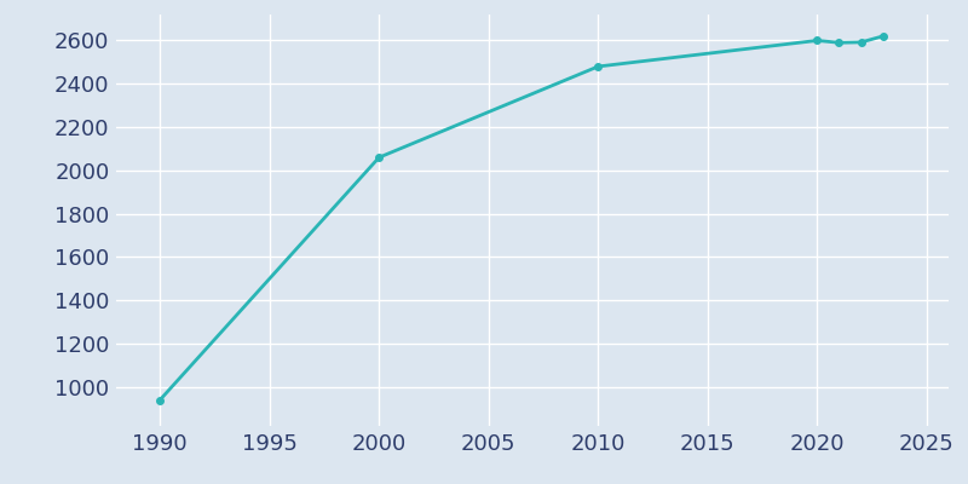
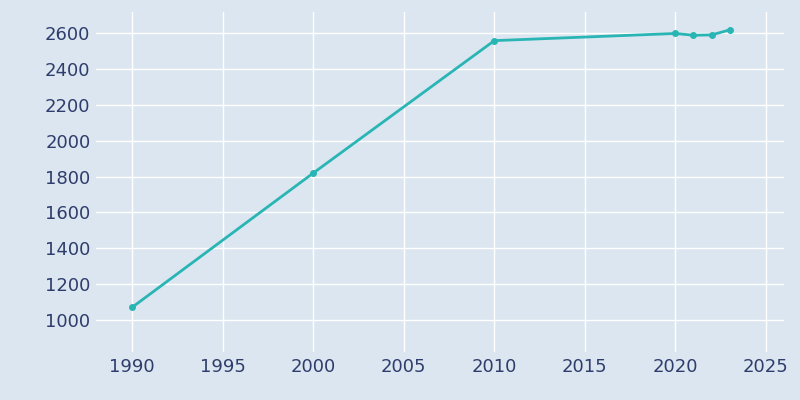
1990: 940 -> 1070
2000: 2060 -> 1820
2010: 2480 -> 2560
